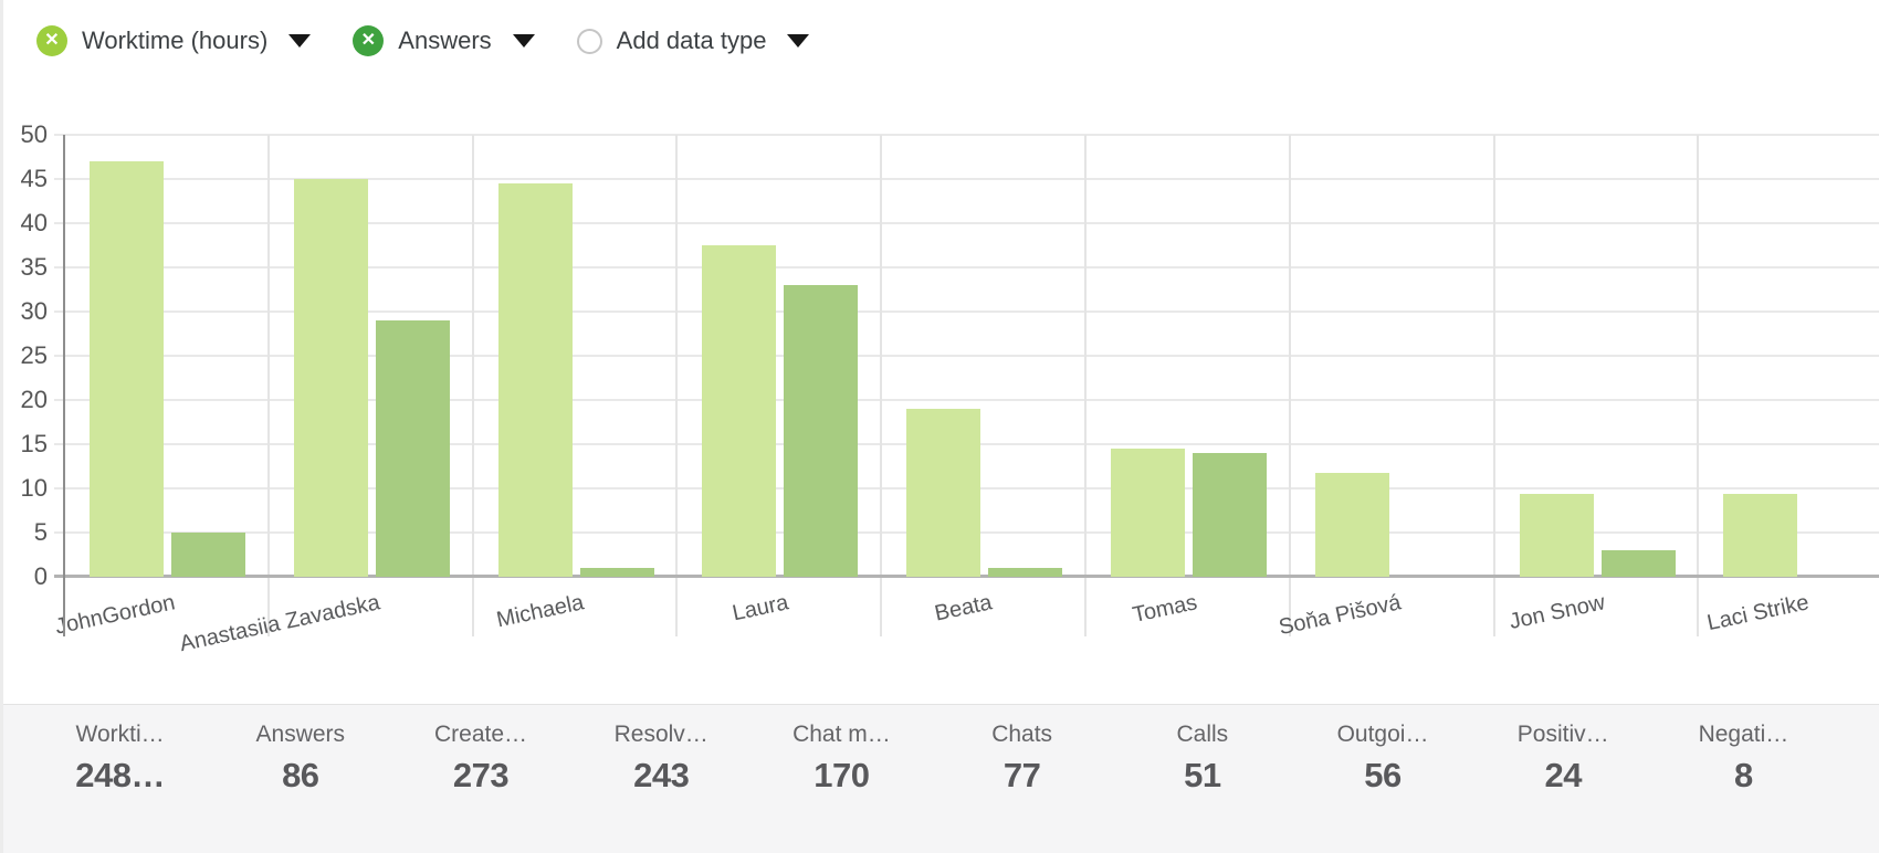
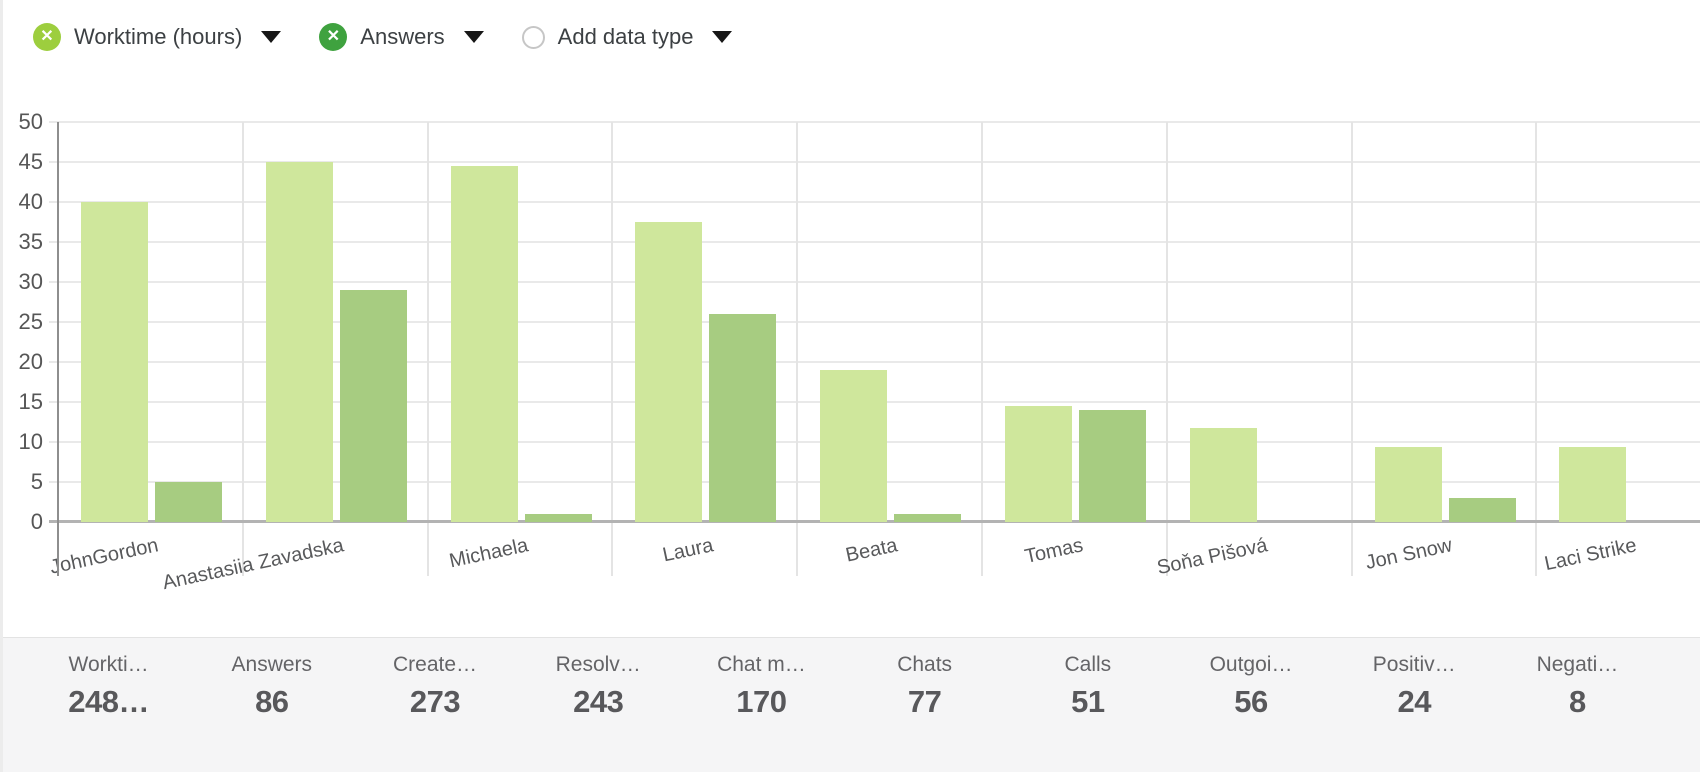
Worktime (hours)/JohnGordon: 47 -> 40
Answers/Laura: 33 -> 26
